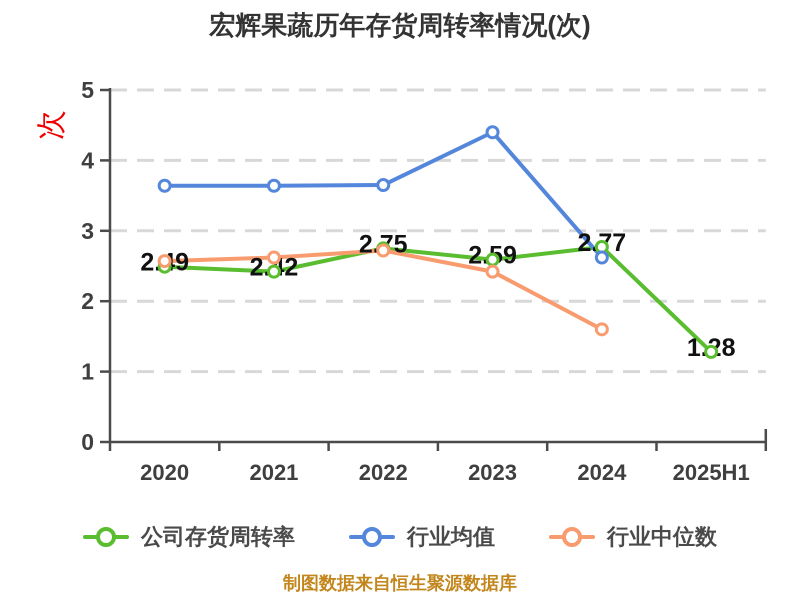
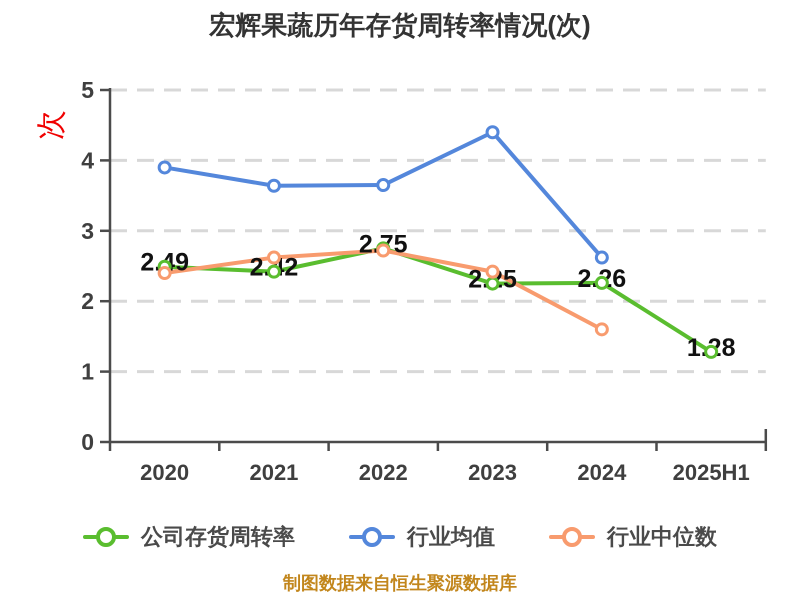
行业均值/2020: 3.6 -> 3.9
行业中位数/2020: 2.6 -> 2.4
公司存货周转率/2023: 2.59 -> 2.25
公司存货周转率/2024: 2.77 -> 2.26
